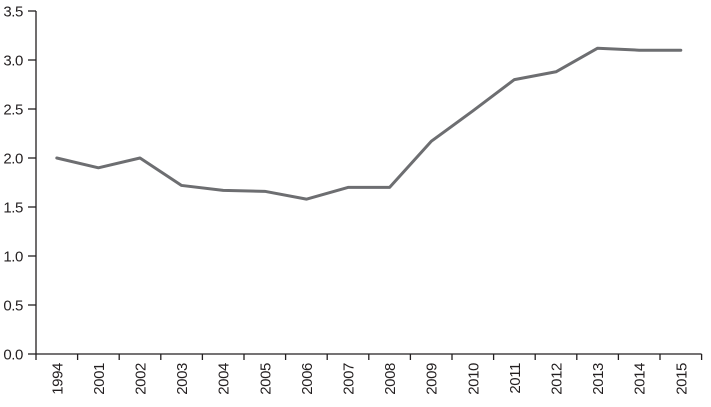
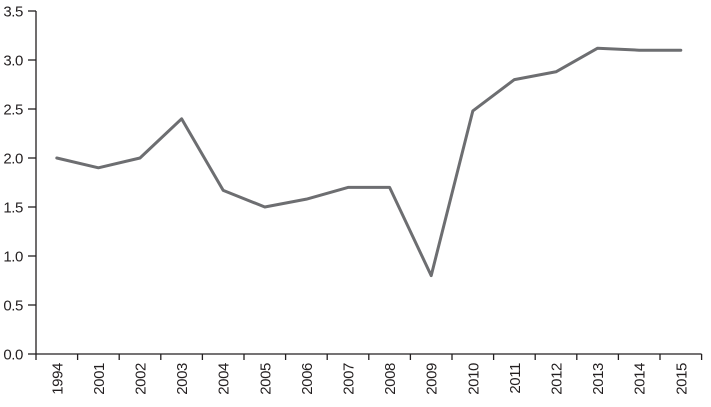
2003: 1.7 -> 2.4
2005: 1.7 -> 1.5
2009: 2.2 -> 0.8
